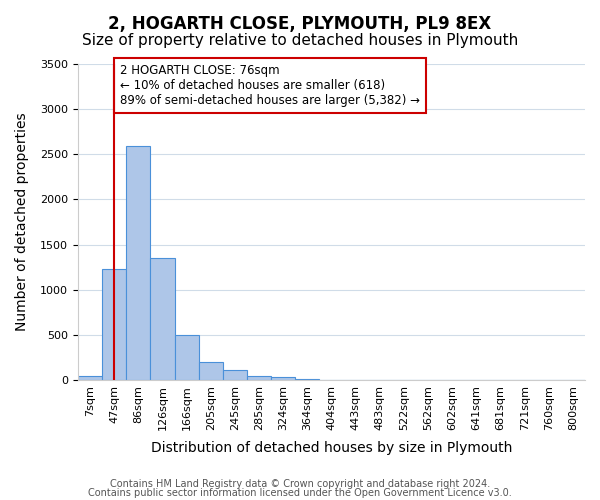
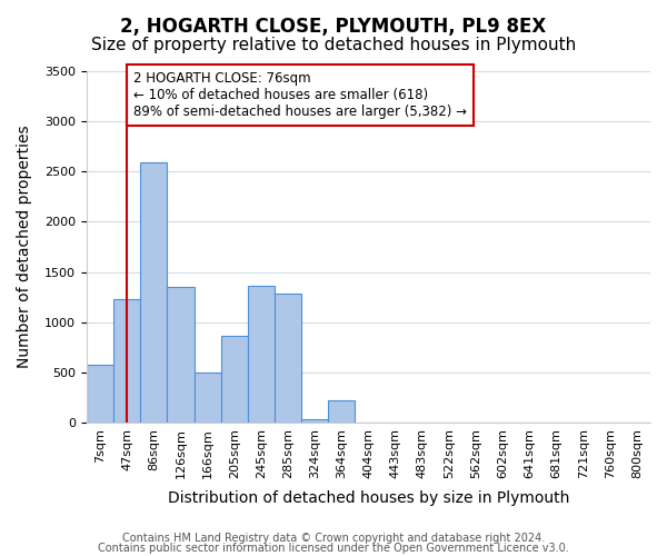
7sqm: 50 -> 580
205sqm: 200 -> 860
245sqm: 110 -> 1360
285sqm: 50 -> 1280
364sqm: 20 -> 220
